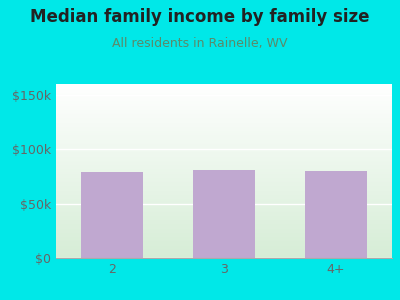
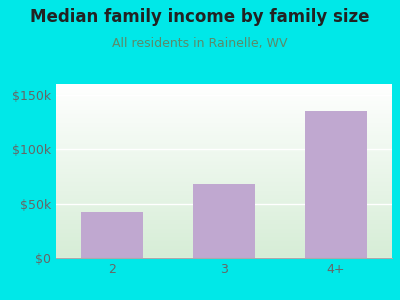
2: $79k -> $42k
3: $81k -> $68k
4+: $80k -> $135k
